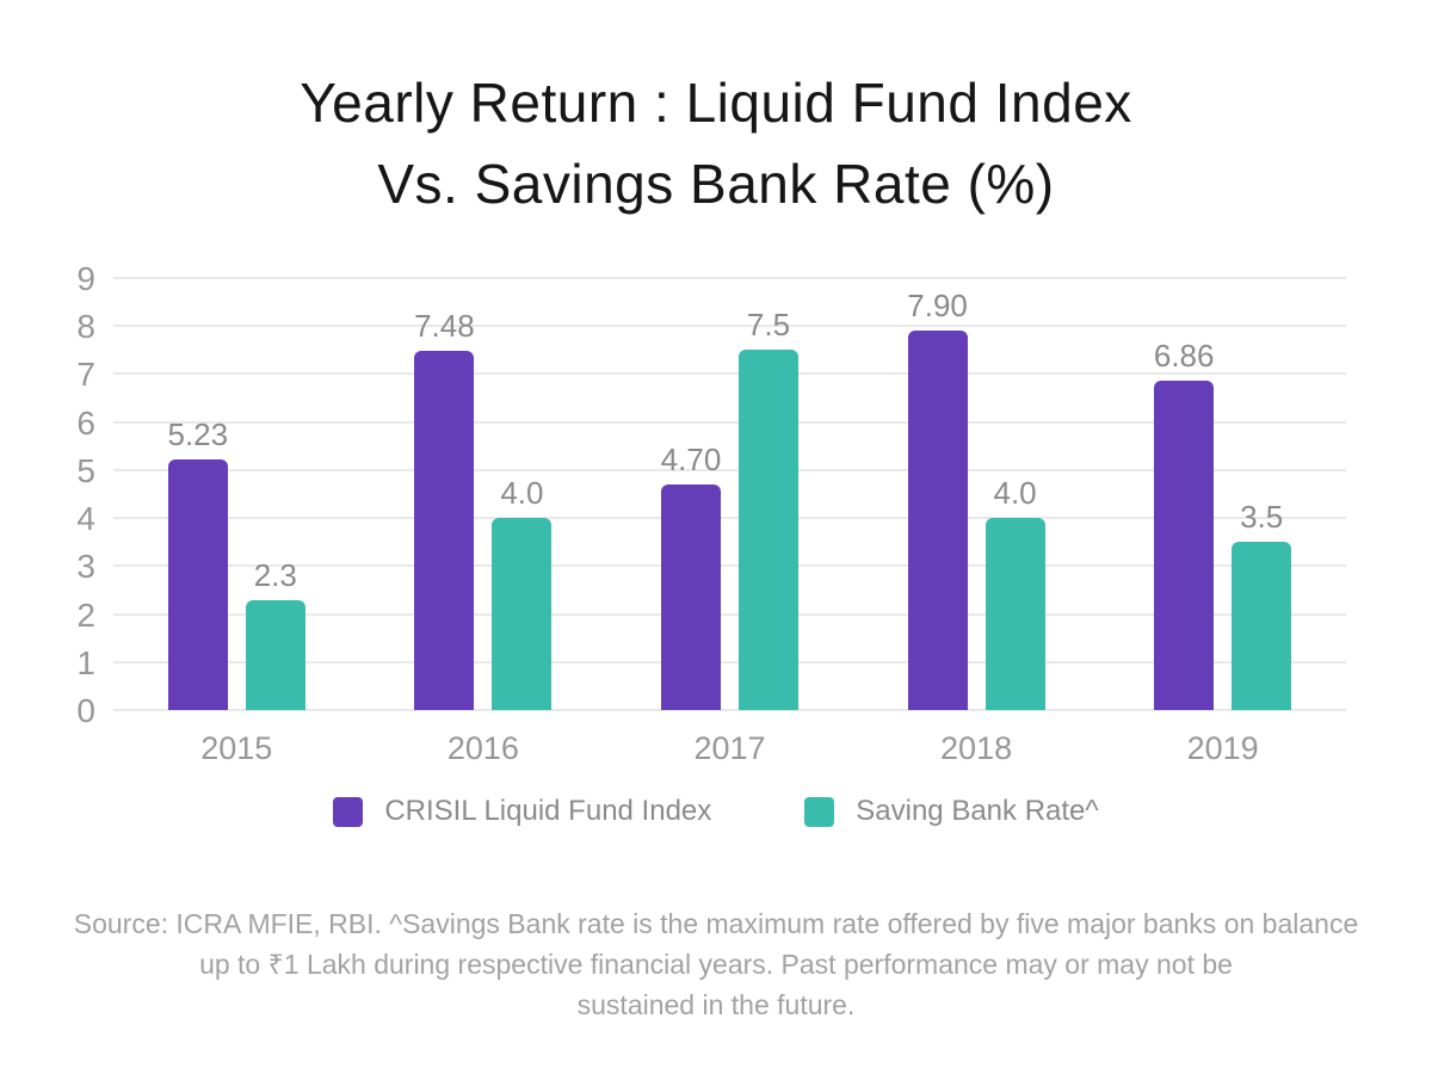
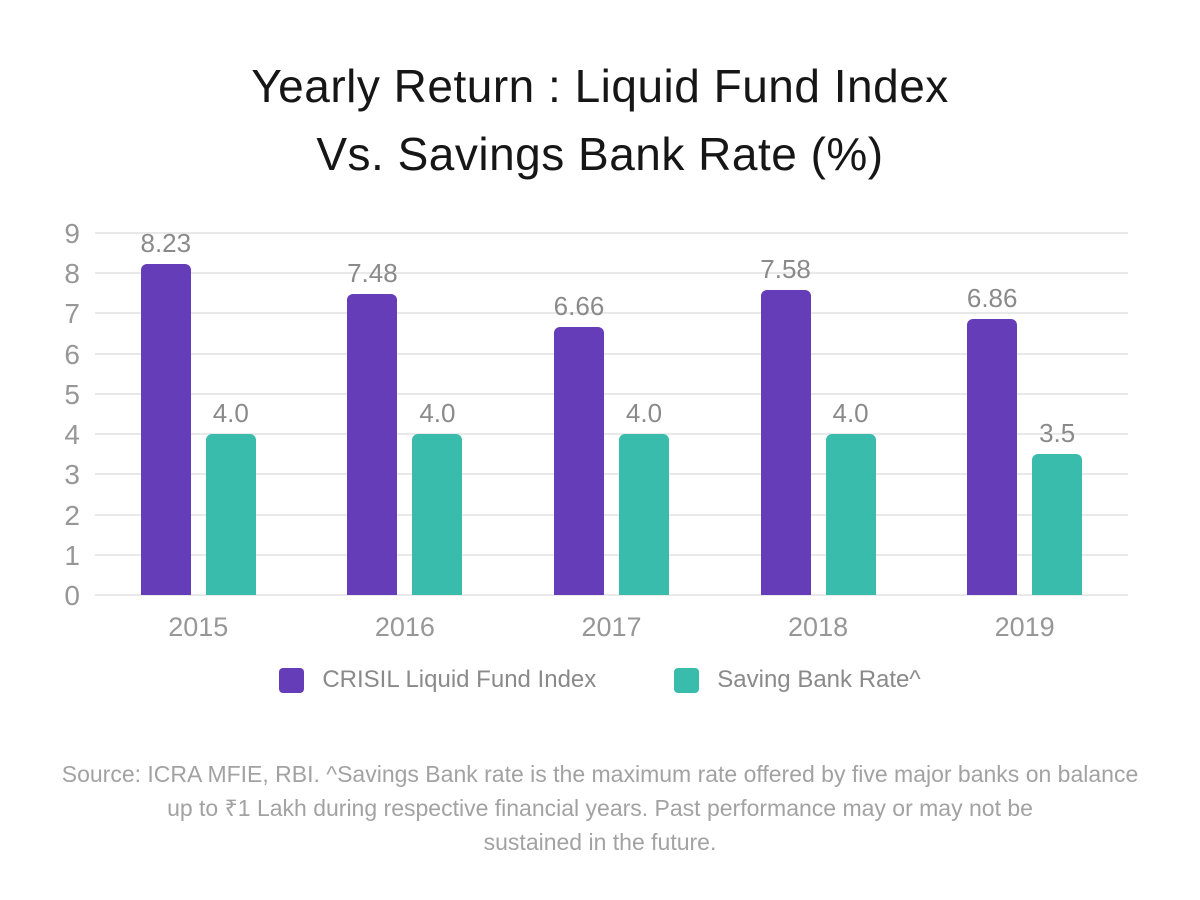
CRISIL Liquid Fund Index/2015: 5.23 -> 8.23
Saving Bank Rate^/2015: 2.3 -> 4.0
CRISIL Liquid Fund Index/2017: 4.70 -> 6.66
Saving Bank Rate^/2017: 7.5 -> 4.0
CRISIL Liquid Fund Index/2018: 7.90 -> 7.58
